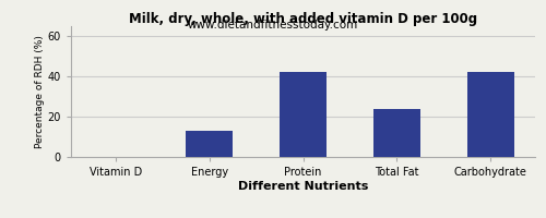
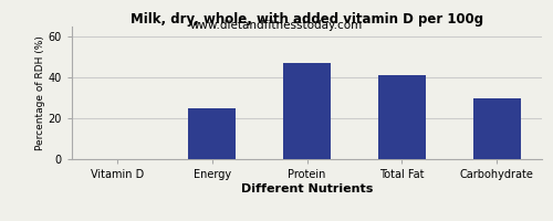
Energy: 13 -> 25
Protein: 42 -> 47
Total Fat: 24 -> 41
Carbohydrate: 42 -> 30
